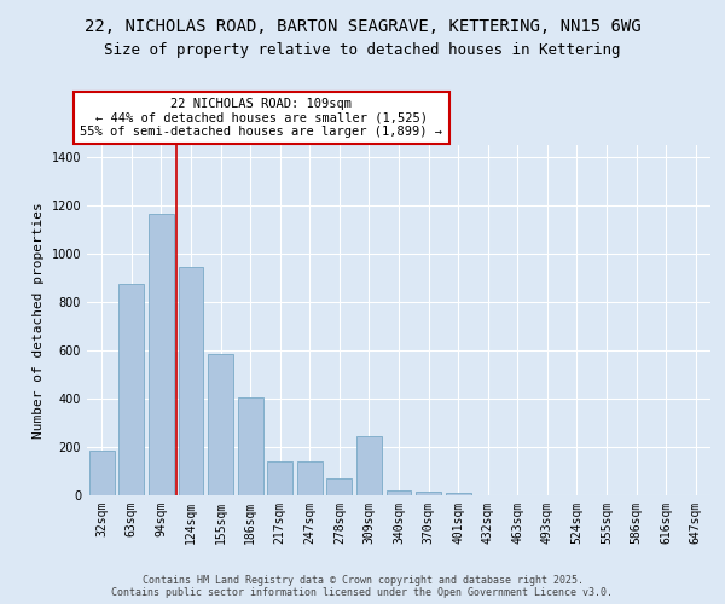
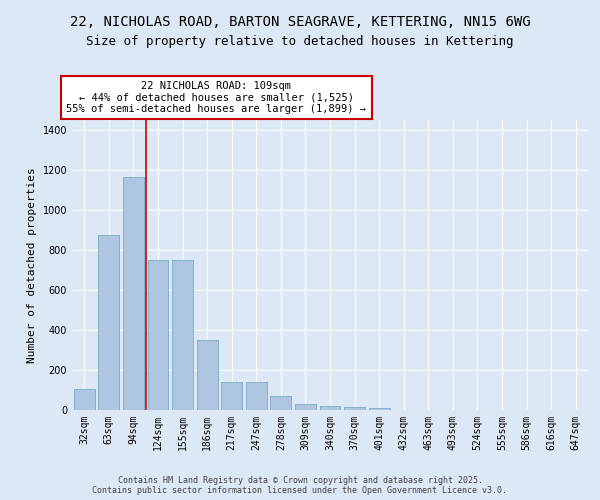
32sqm: 185 -> 105
124sqm: 945 -> 748
155sqm: 585 -> 748
186sqm: 405 -> 350
309sqm: 245 -> 30
